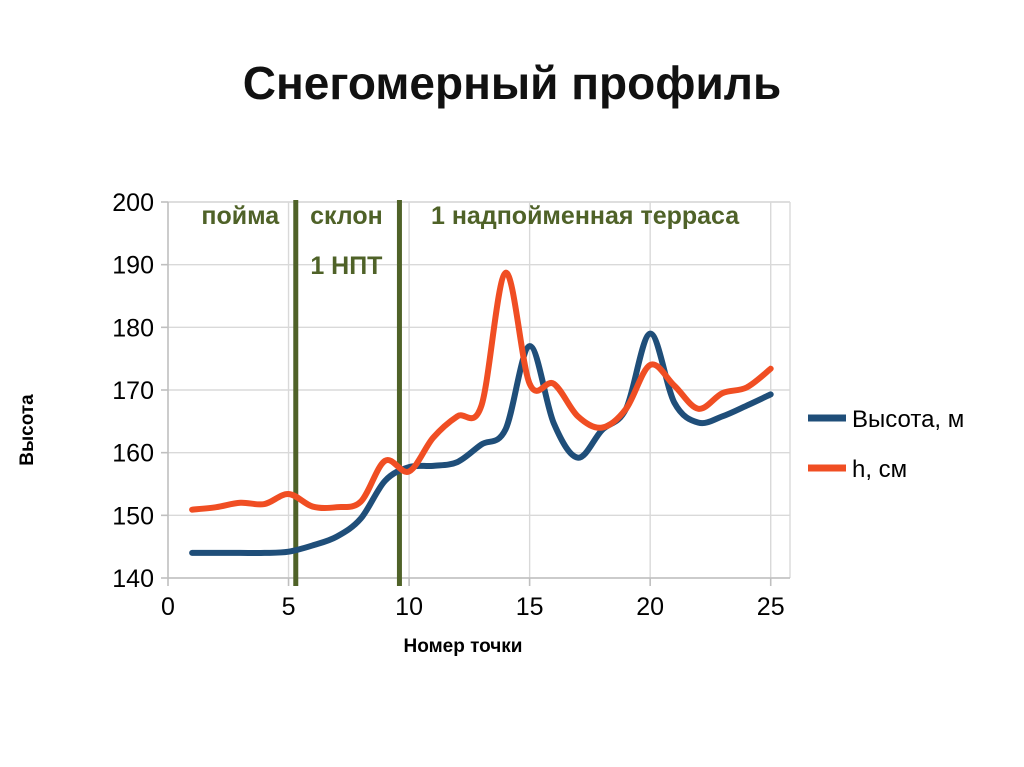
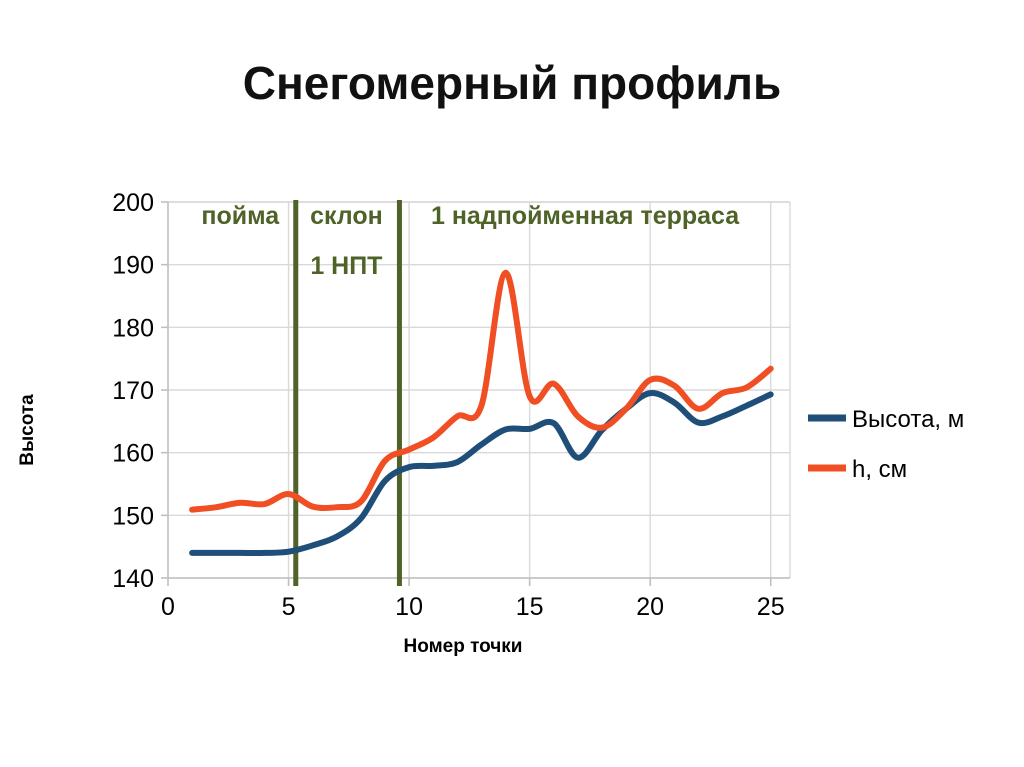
h, см/10: 157 -> 160
Высота, м/15: 177 -> 164
h, см/15: 171 -> 169
Высота, м/20: 179 -> 170
h, см/20: 174 -> 172
